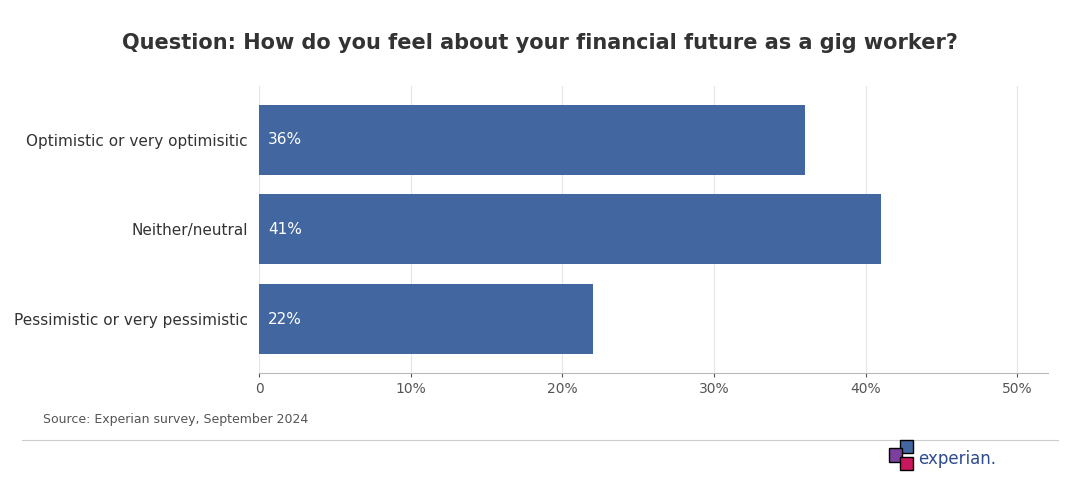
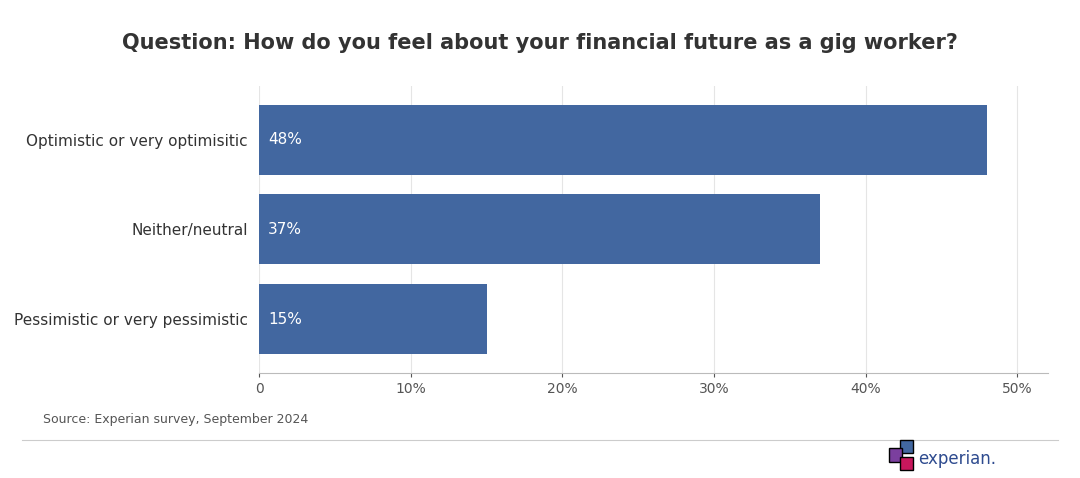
Optimistic or very optimisitic: 36% -> 48%
Neither/neutral: 41% -> 37%
Pessimistic or very pessimistic: 22% -> 15%
